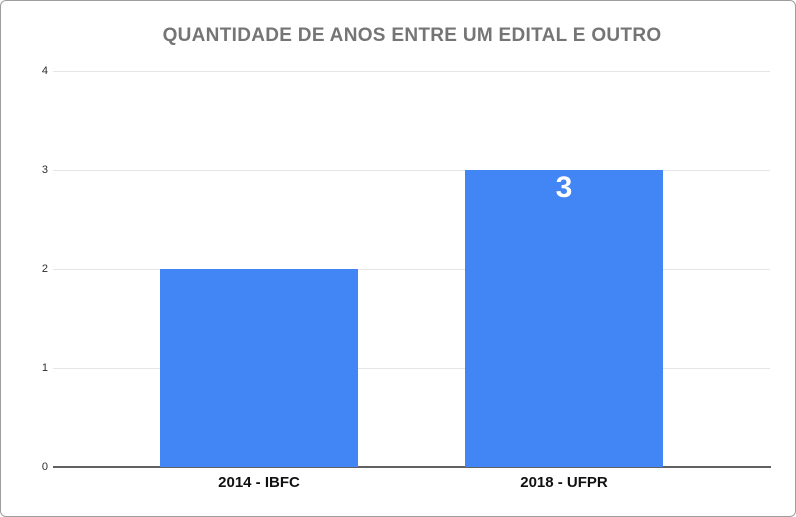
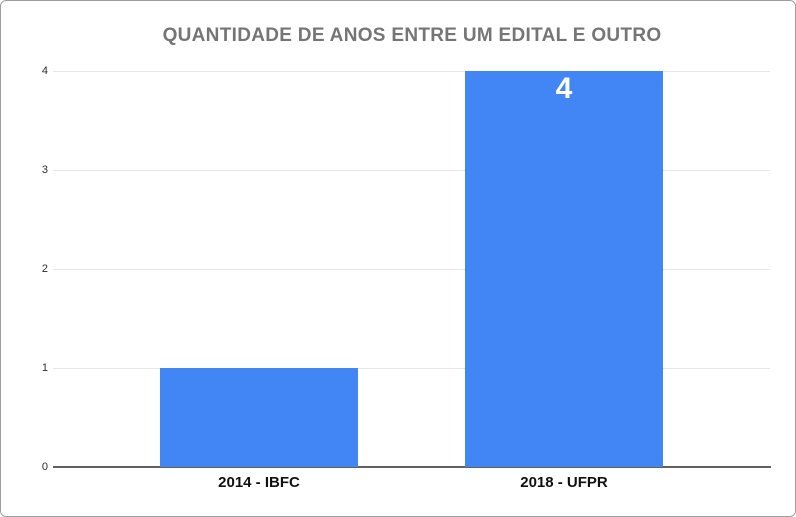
2014 - IBFC: 2 -> 1
2018 - UFPR: 3 -> 4
